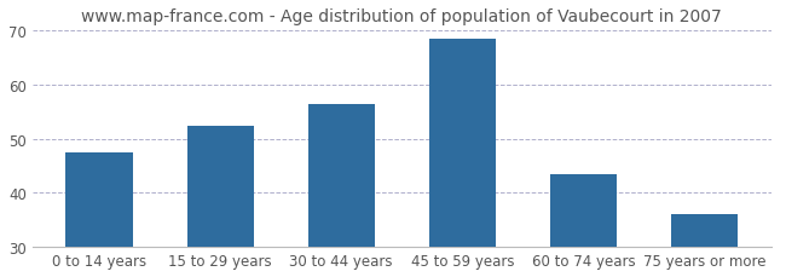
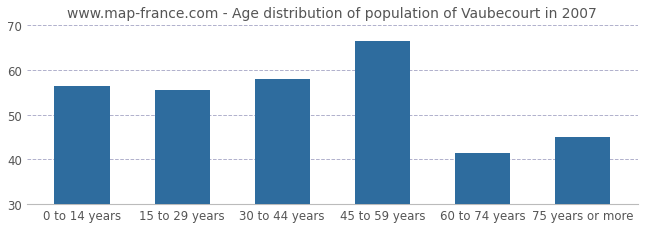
0 to 14 years: 47.5 -> 56.5
15 to 29 years: 52.5 -> 55.5
30 to 44 years: 56.5 -> 58.0
45 to 59 years: 68.5 -> 66.5
60 to 74 years: 43.5 -> 41.5
75 years or more: 36.0 -> 45.0
